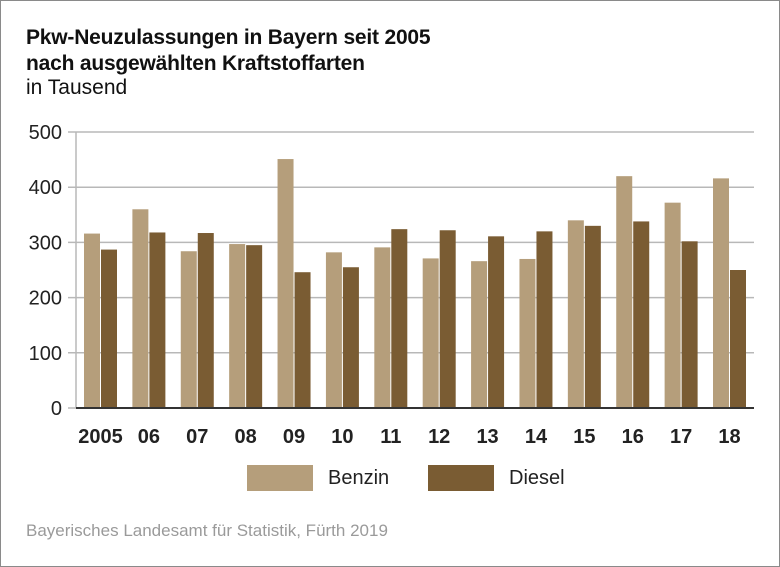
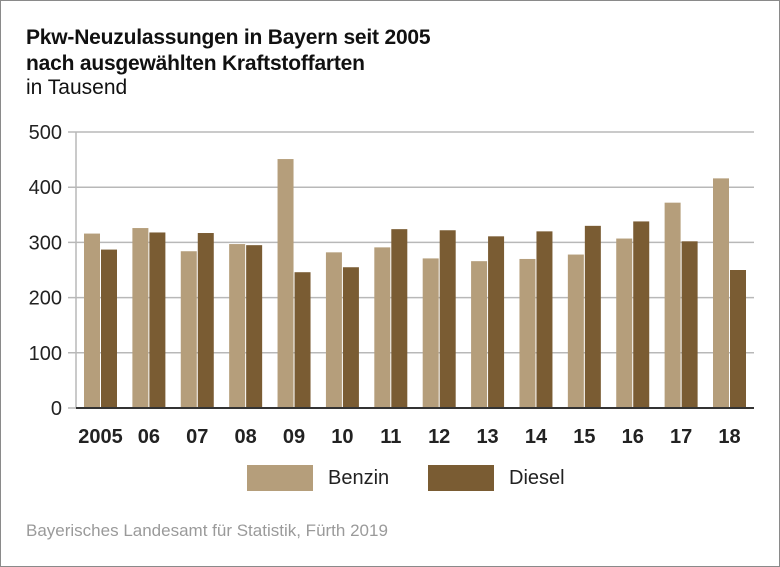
Benzin/06: 360 -> 330
Benzin/15: 340 -> 280
Benzin/16: 420 -> 310
